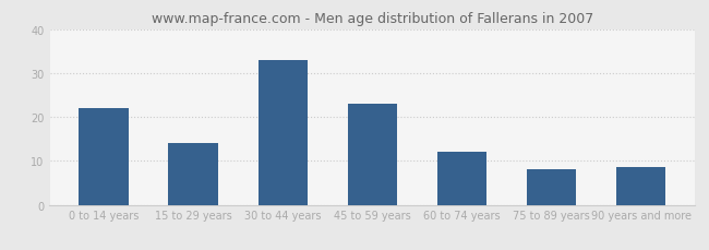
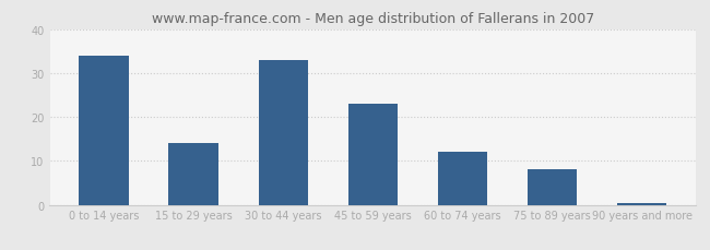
0 to 14 years: 22.0 -> 34.0
90 years and more: 8.5 -> 0.5
